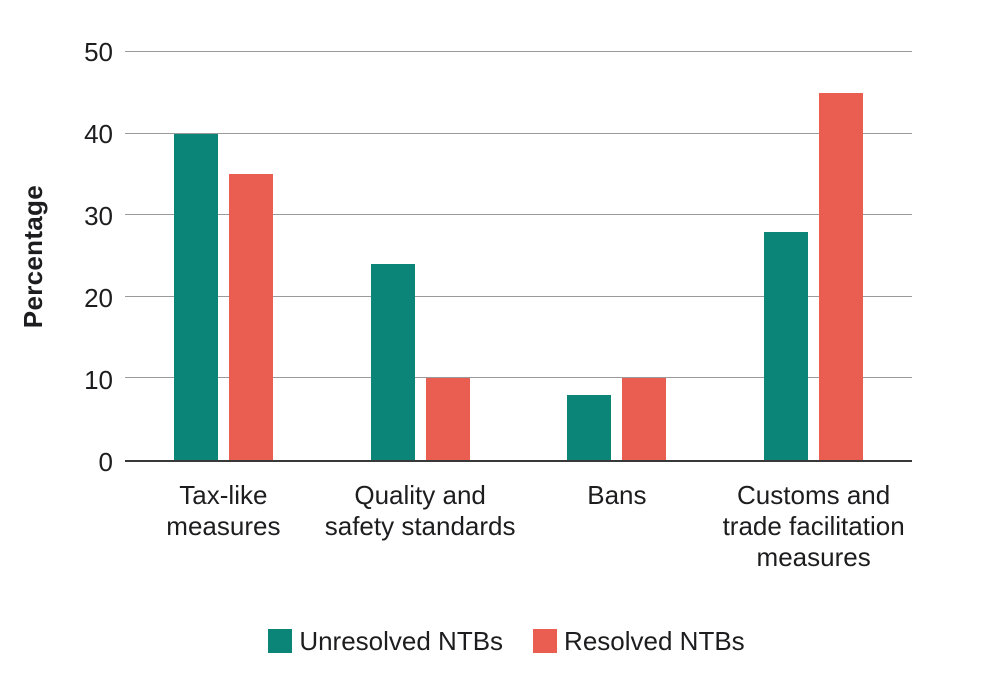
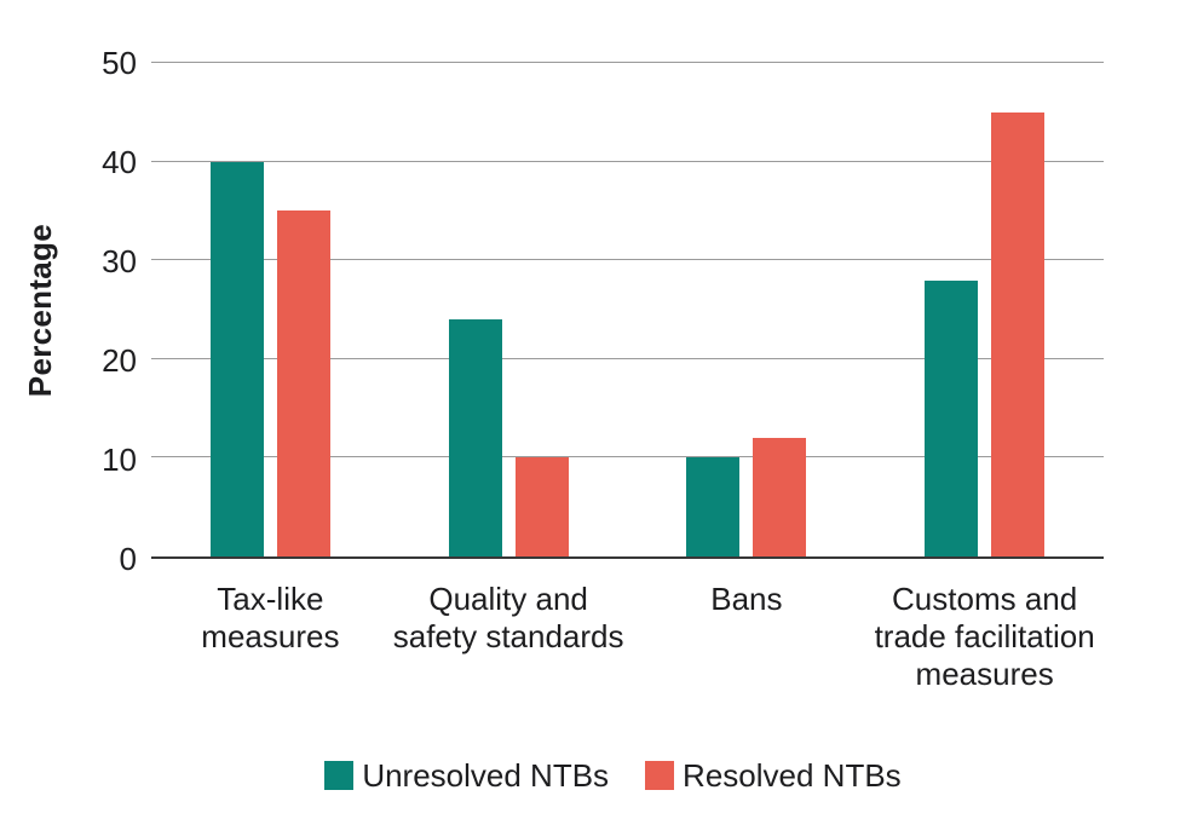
Unresolved NTBs/Bans: 8 -> 10
Resolved NTBs/Bans: 10 -> 12
